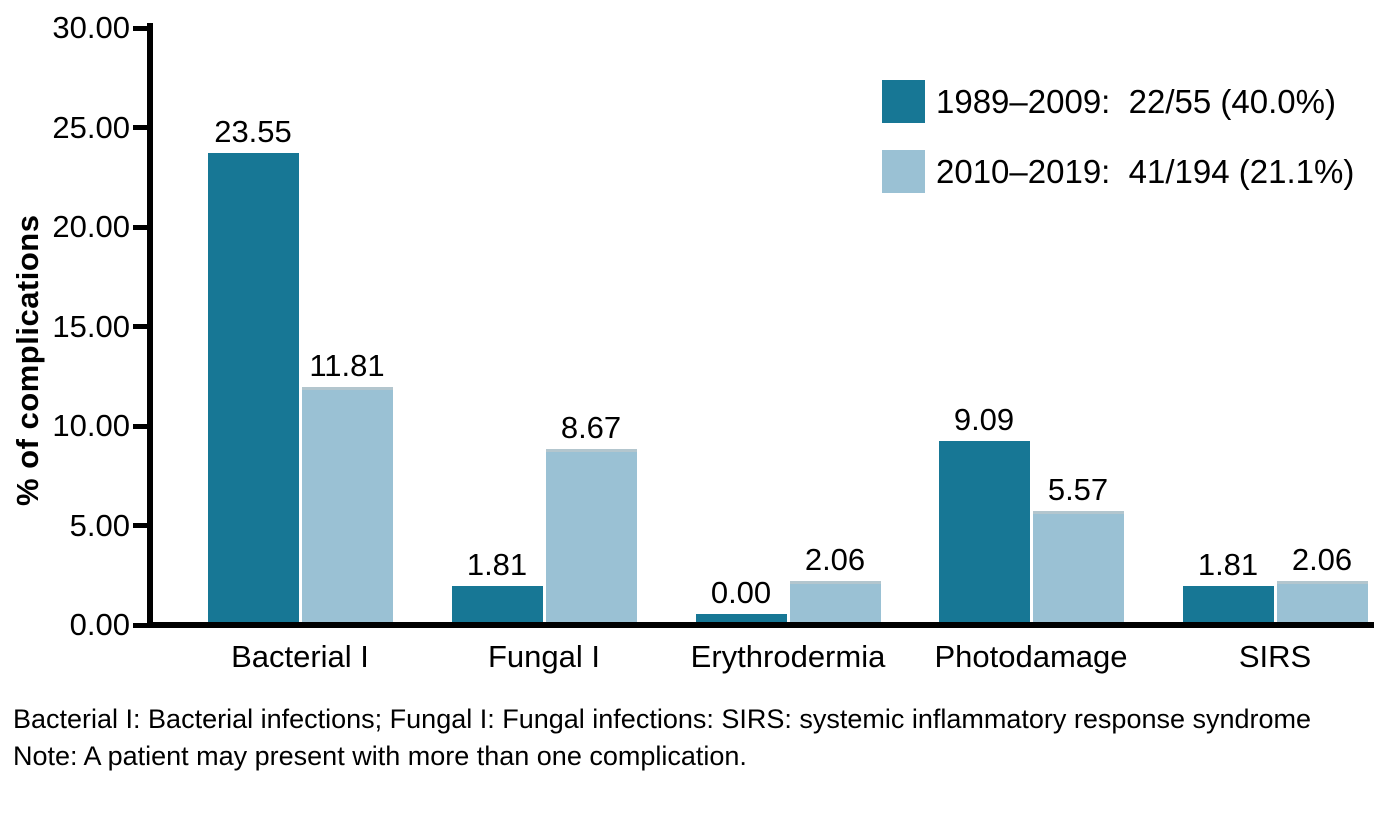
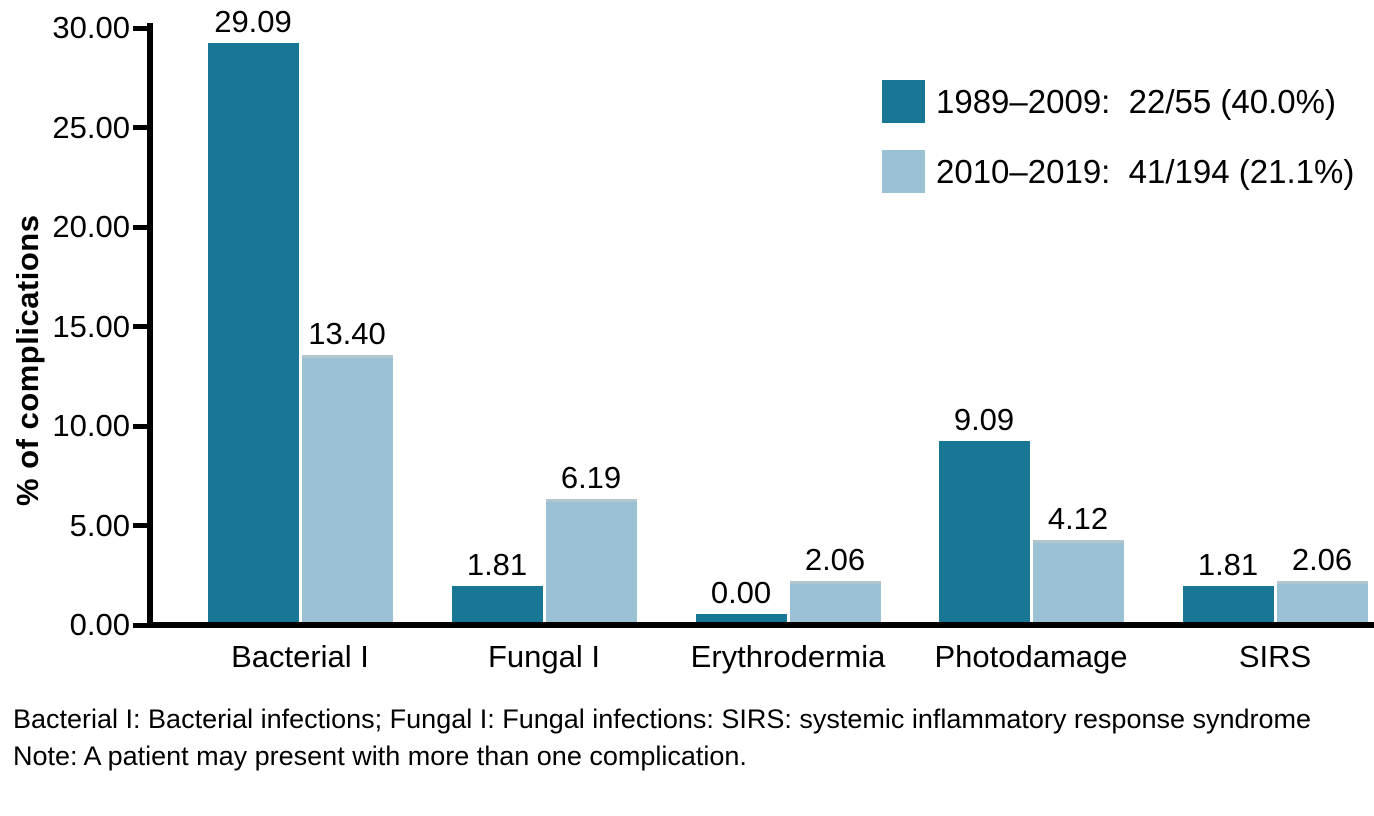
1989–2009: 22/55 (40.0%)/Bacterial I: 23.55 -> 29.09
2010–2019: 41/194 (21.1%)/Bacterial I: 11.81 -> 13.40
2010–2019: 41/194 (21.1%)/Fungal I: 8.67 -> 6.19
2010–2019: 41/194 (21.1%)/Photodamage: 5.57 -> 4.12
